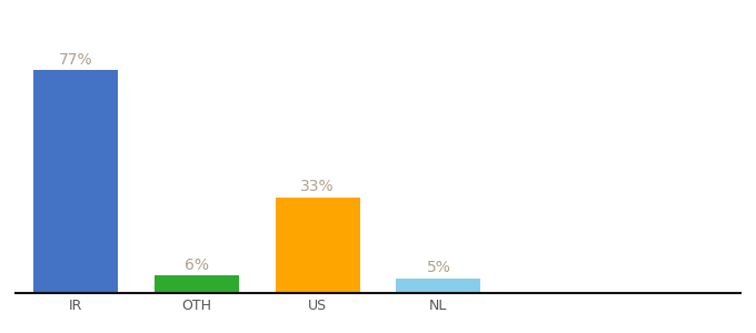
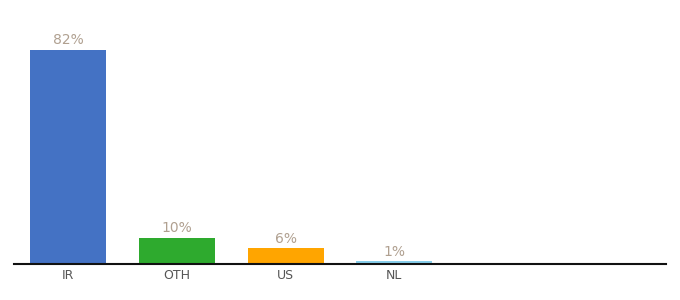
IR: 77% -> 82%
OTH: 6% -> 10%
US: 33% -> 6%
NL: 5% -> 1%
